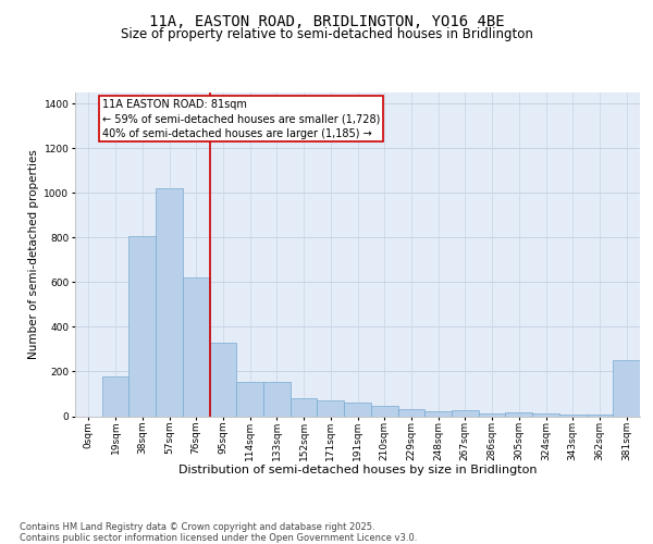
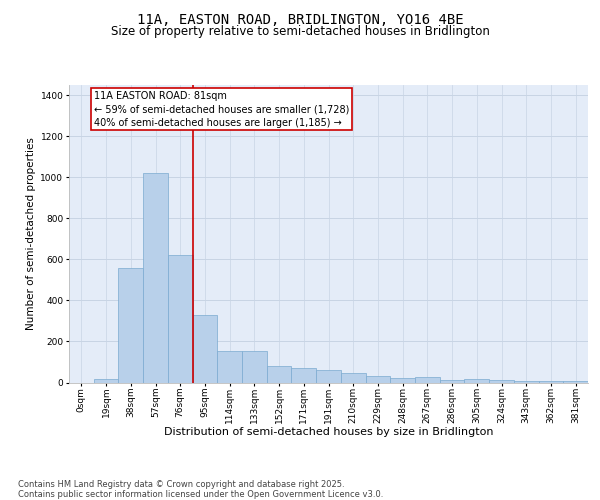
19sqm: 180 -> 15
38sqm: 805 -> 560
381sqm: 250 -> 5
